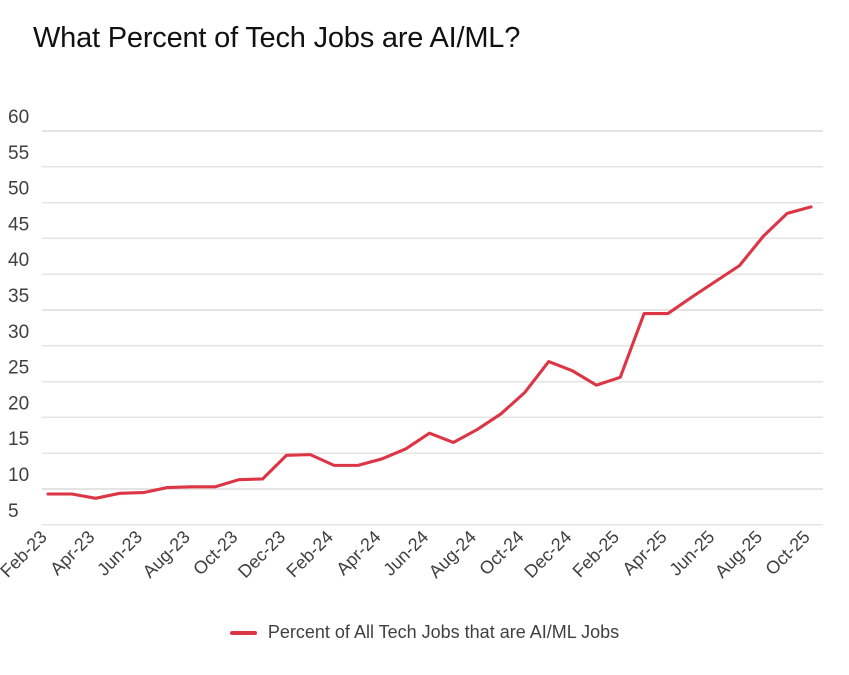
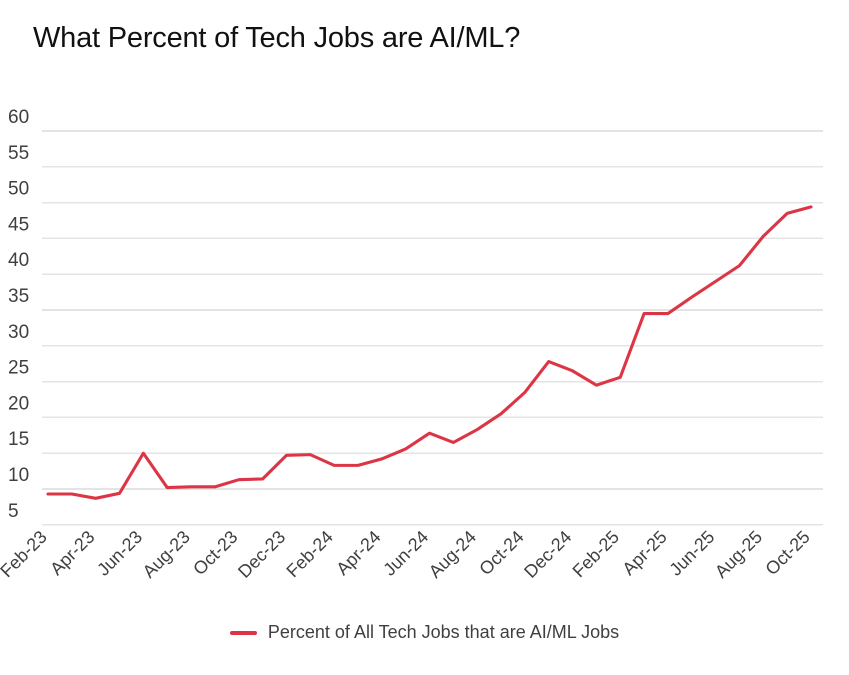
Jun-23: 10 -> 15
